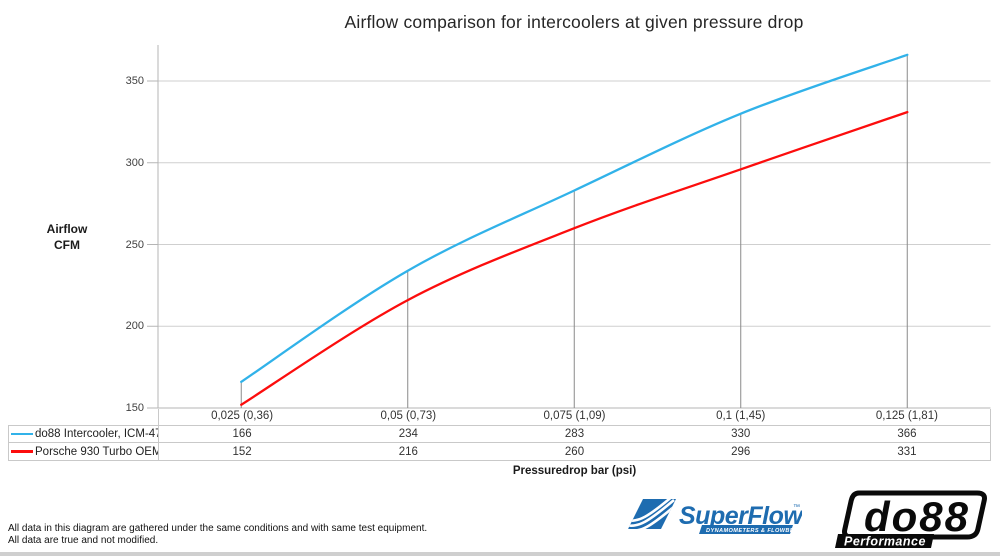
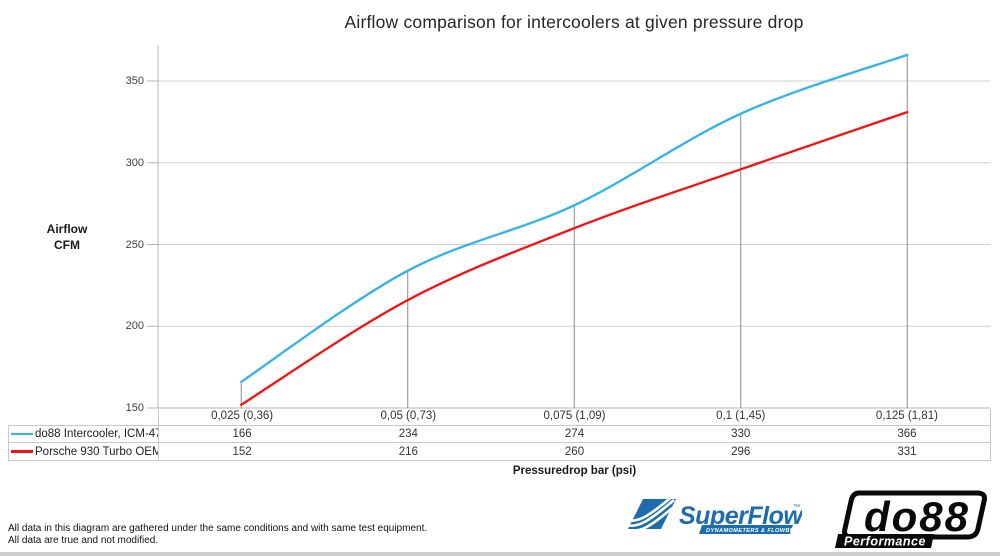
do88 Intercooler, ICM-470/0,075 (1,09): 283 -> 274
